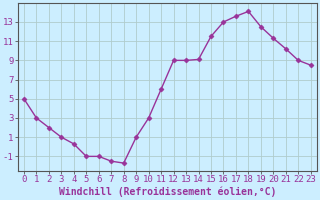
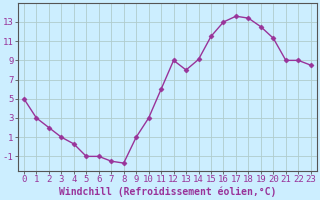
13: 9.0 -> 8.0
18: 14.1 -> 13.4
21: 10.2 -> 9.0
